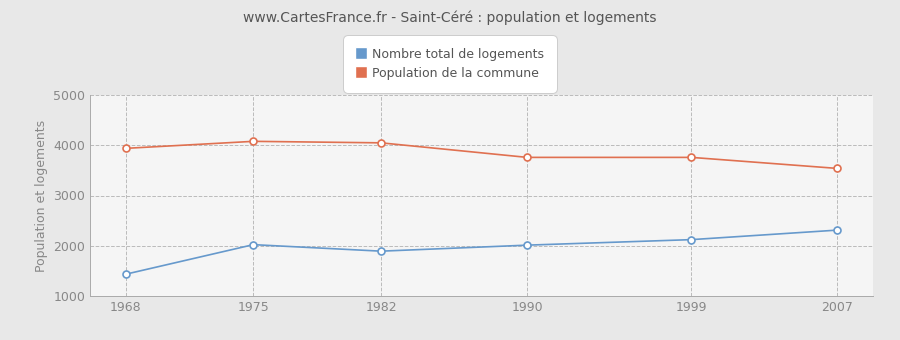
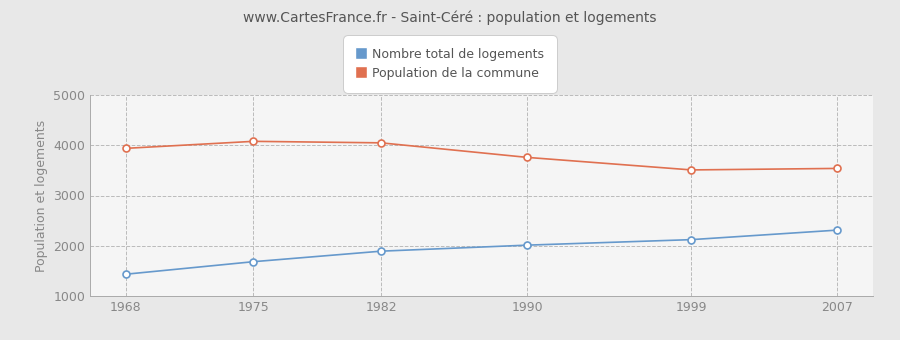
Nombre total de logements/1975: 2020 -> 1680
Population de la commune/1999: 3760 -> 3510
